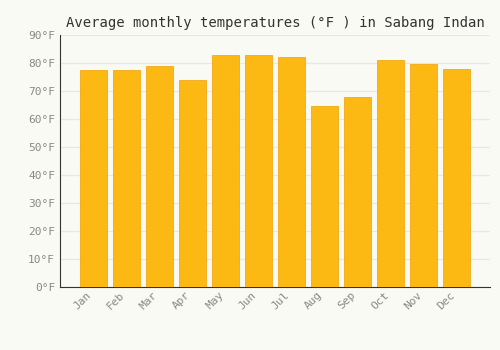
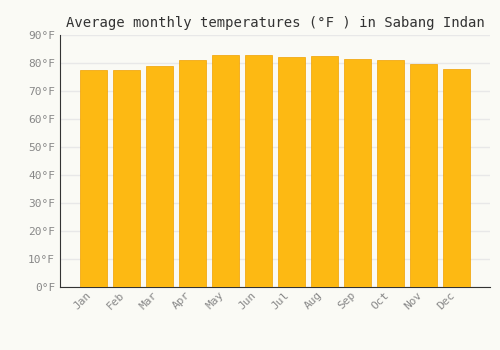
Apr: 74.0°F -> 81.0°F
Aug: 64.5°F -> 82.5°F
Sep: 68.0°F -> 81.5°F
